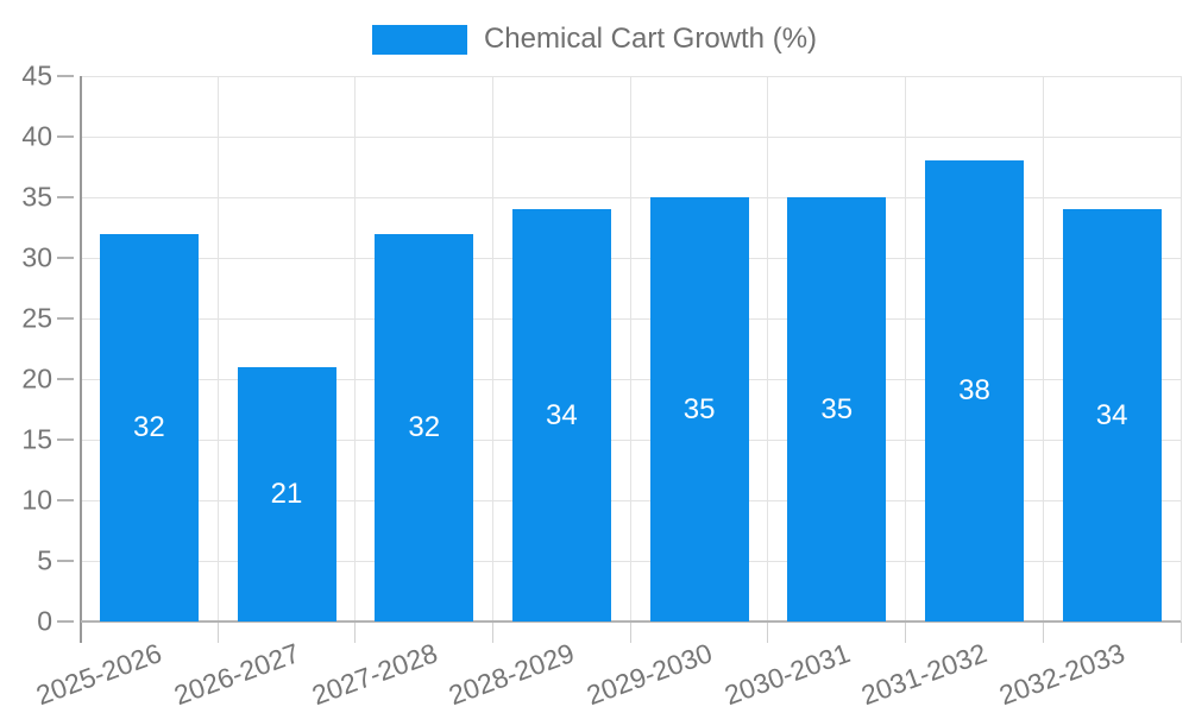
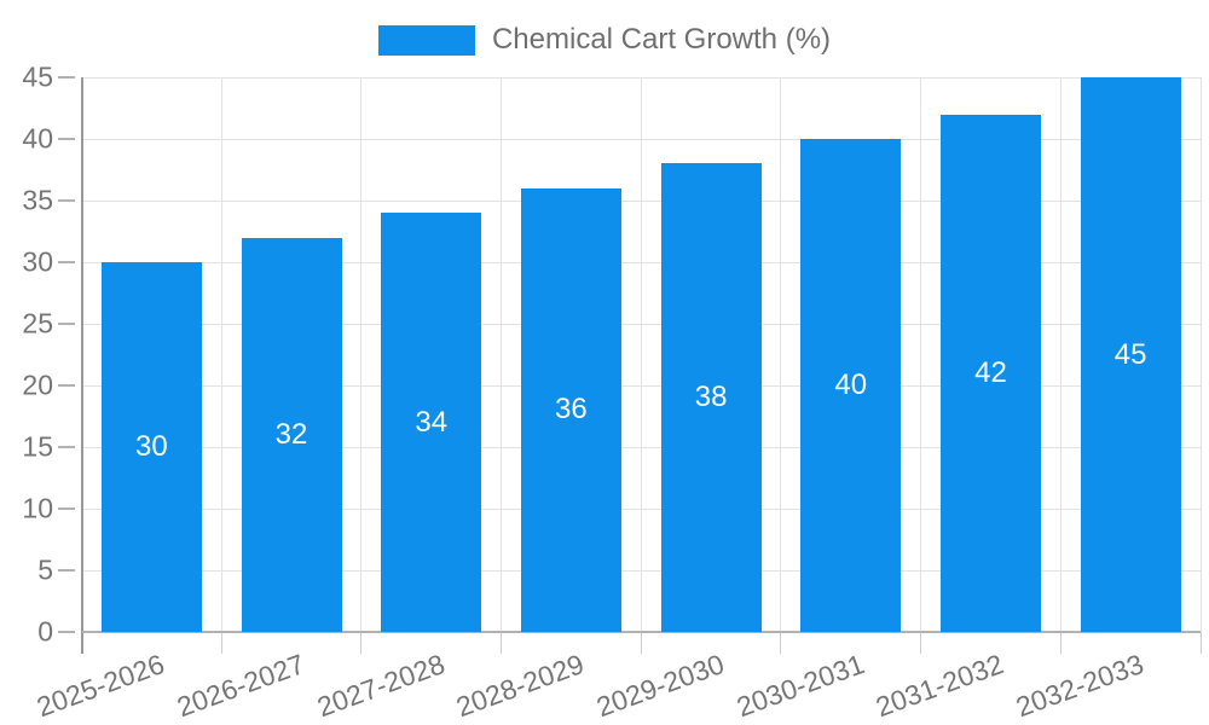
2025-2026: 32 -> 30
2026-2027: 21 -> 32
2027-2028: 32 -> 34
2028-2029: 34 -> 36
2029-2030: 35 -> 38
2030-2031: 35 -> 40
2031-2032: 38 -> 42
2032-2033: 34 -> 45
